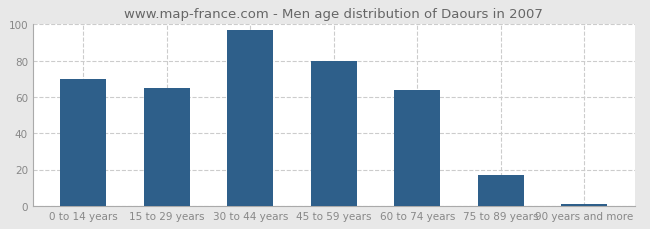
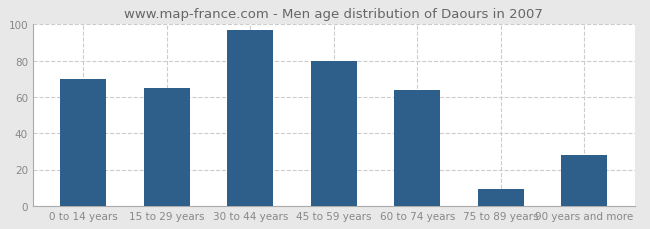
75 to 89 years: 17 -> 9
90 years and more: 1 -> 28
